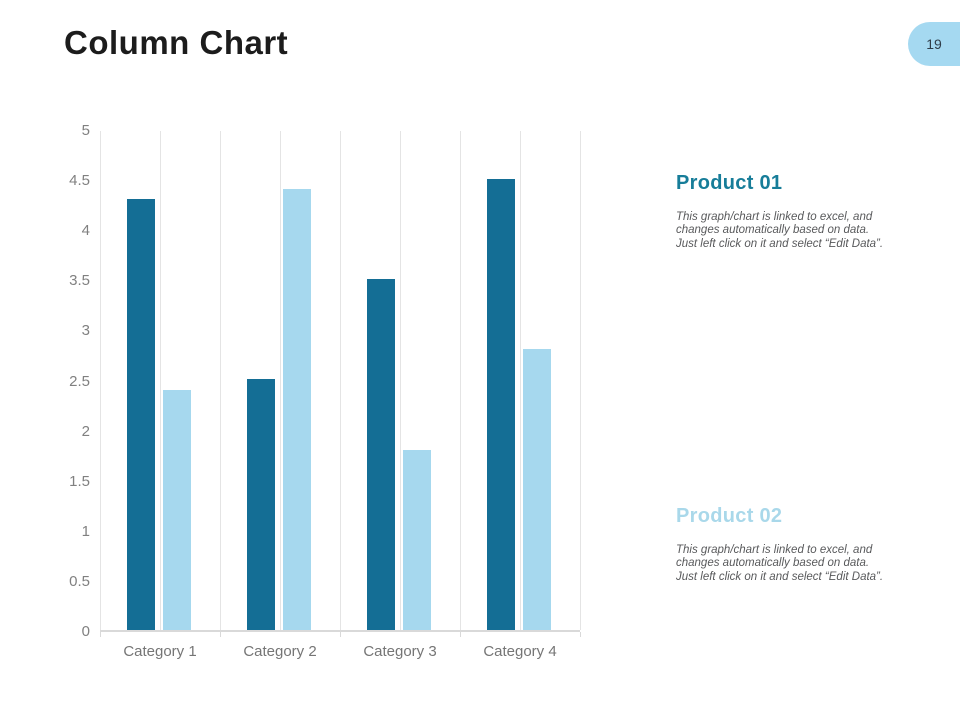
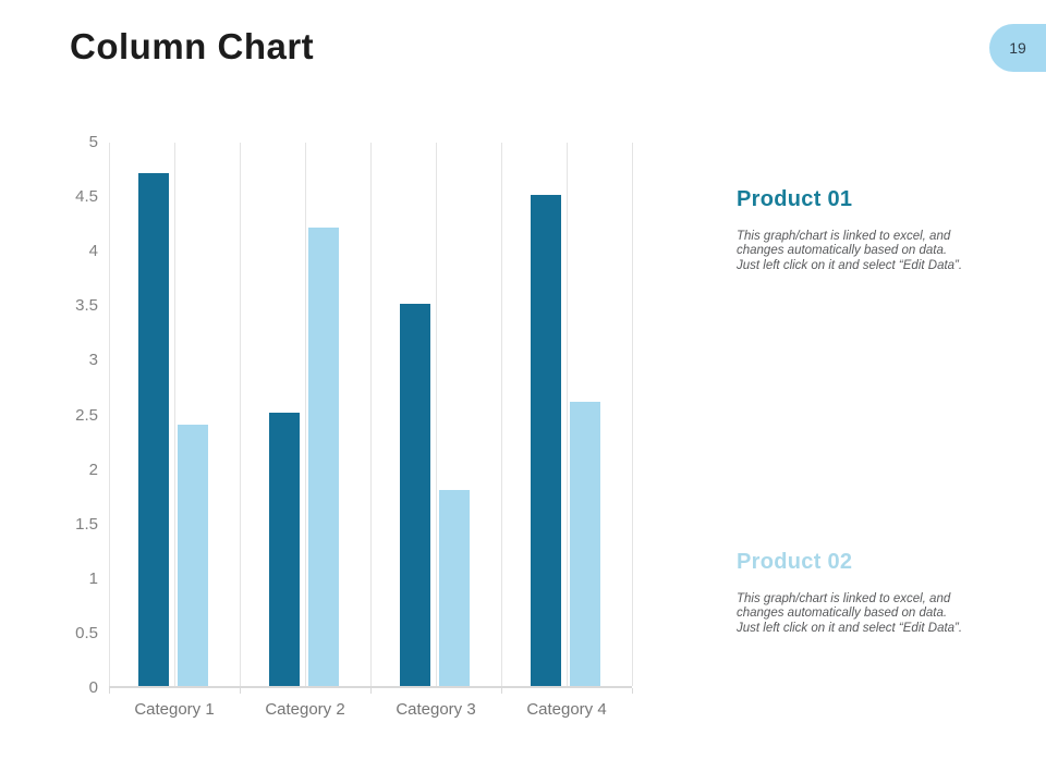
Product 01/Category 1: 4.3 -> 4.7
Product 02/Category 2: 4.4 -> 4.2
Product 02/Category 4: 2.8 -> 2.6
